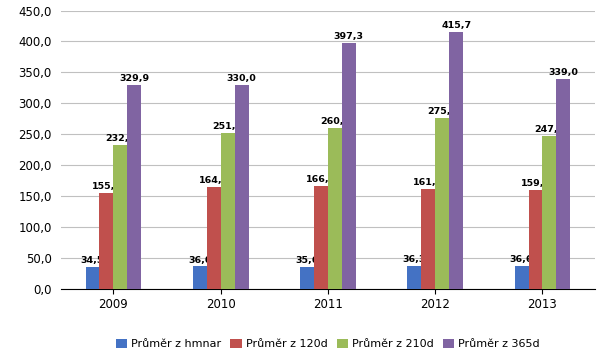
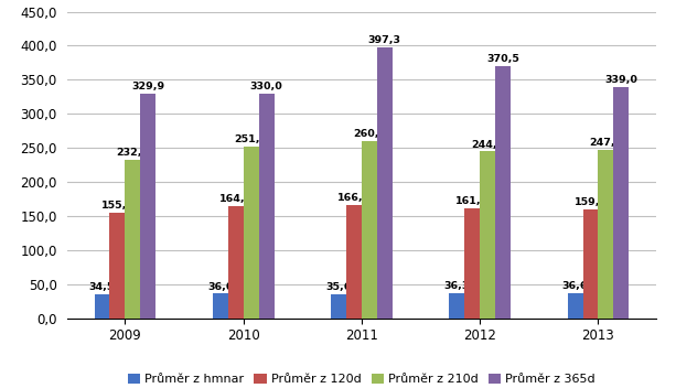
Průměr z 210d/2012: 275,7 -> 244,7
Průměr z 365d/2012: 415,7 -> 370,5
